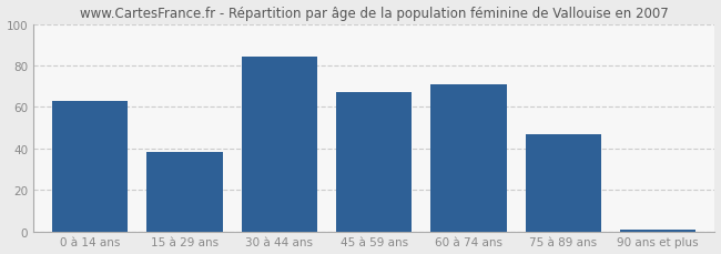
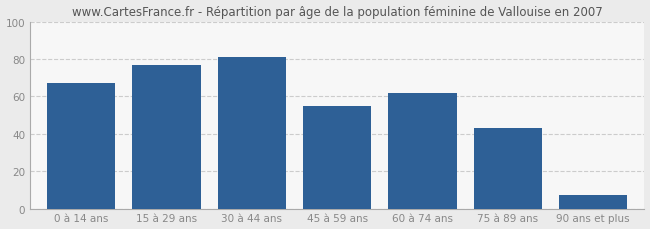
0 à 14 ans: 63 -> 67
15 à 29 ans: 38 -> 77
30 à 44 ans: 84 -> 81
45 à 59 ans: 67 -> 55
60 à 74 ans: 71 -> 62
75 à 89 ans: 47 -> 43
90 ans et plus: 1 -> 7
